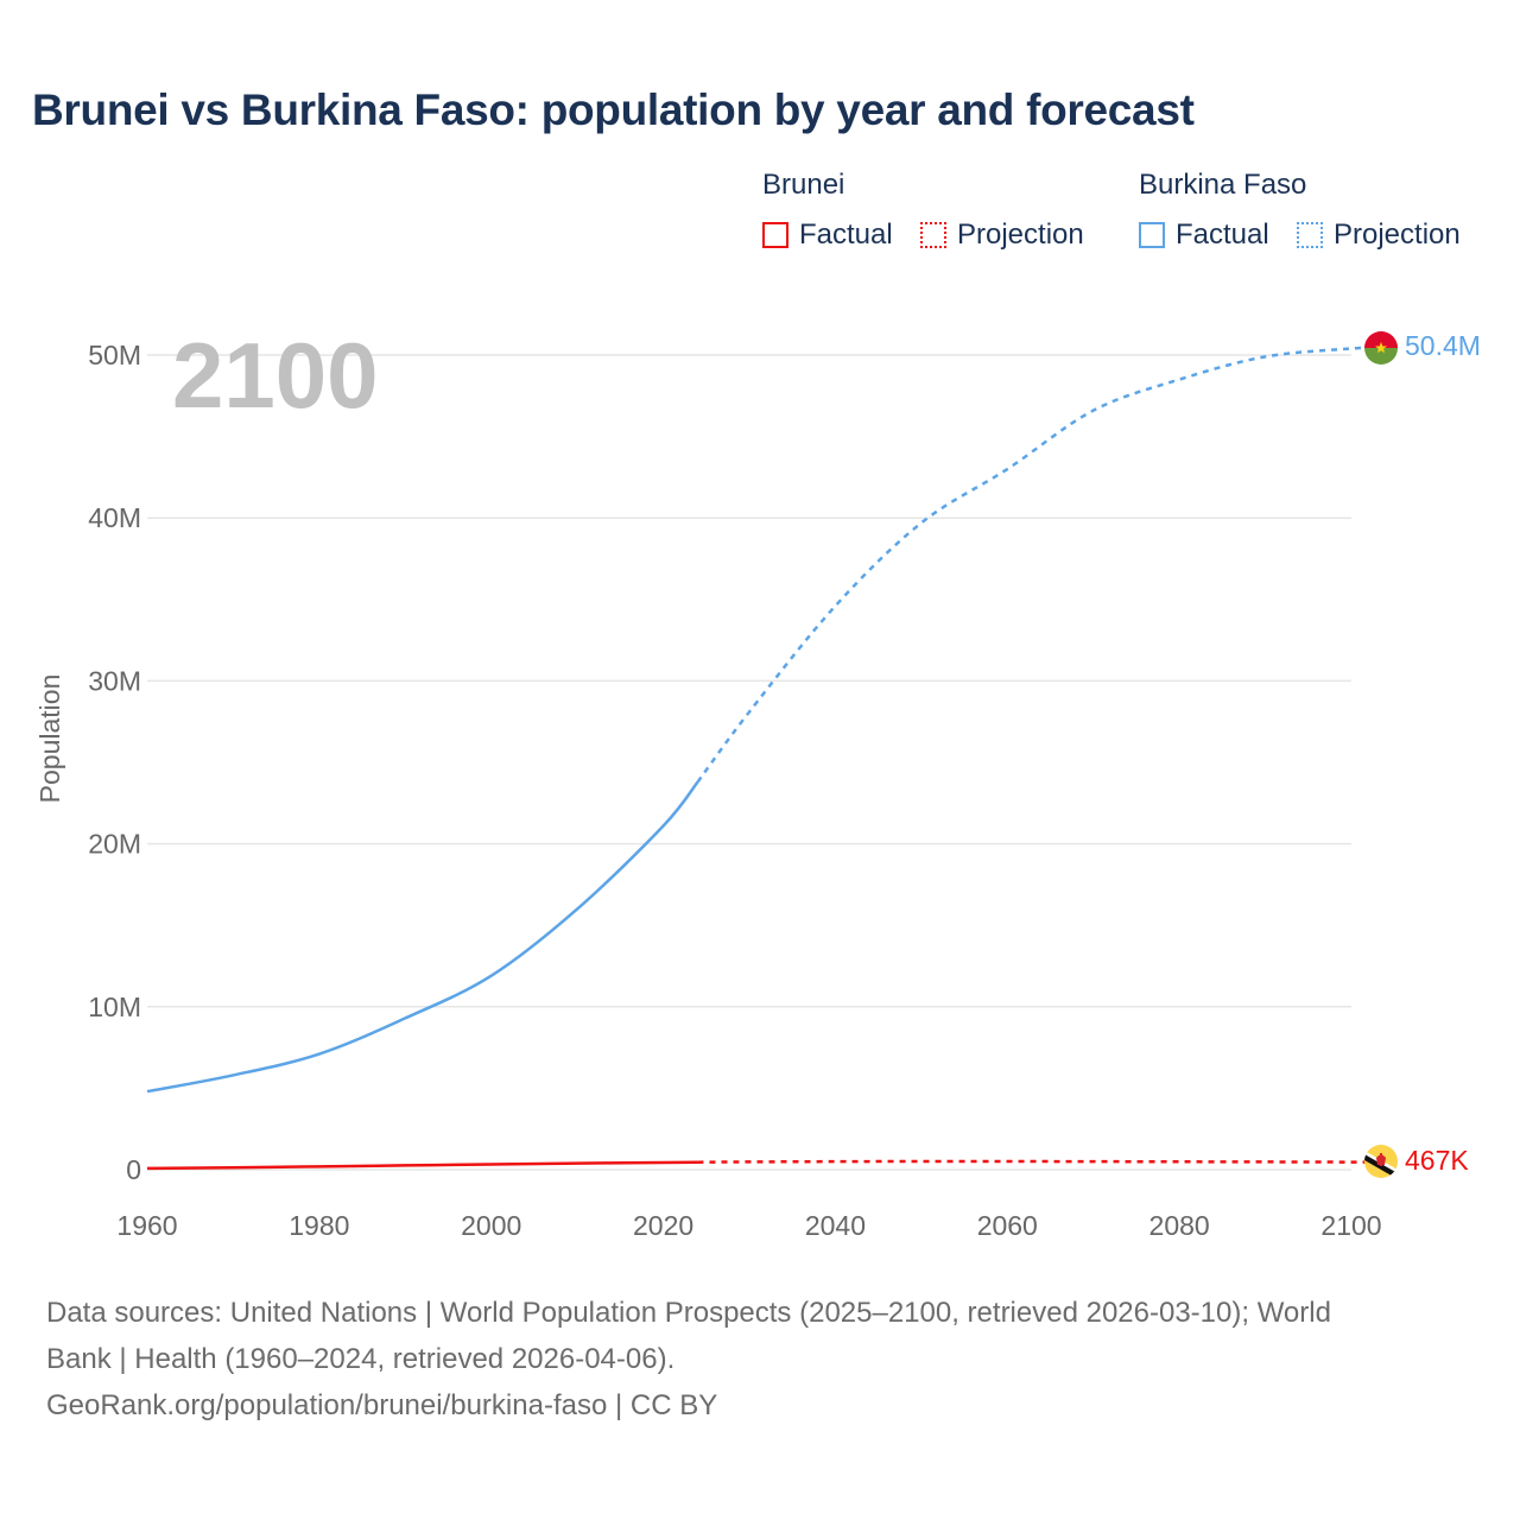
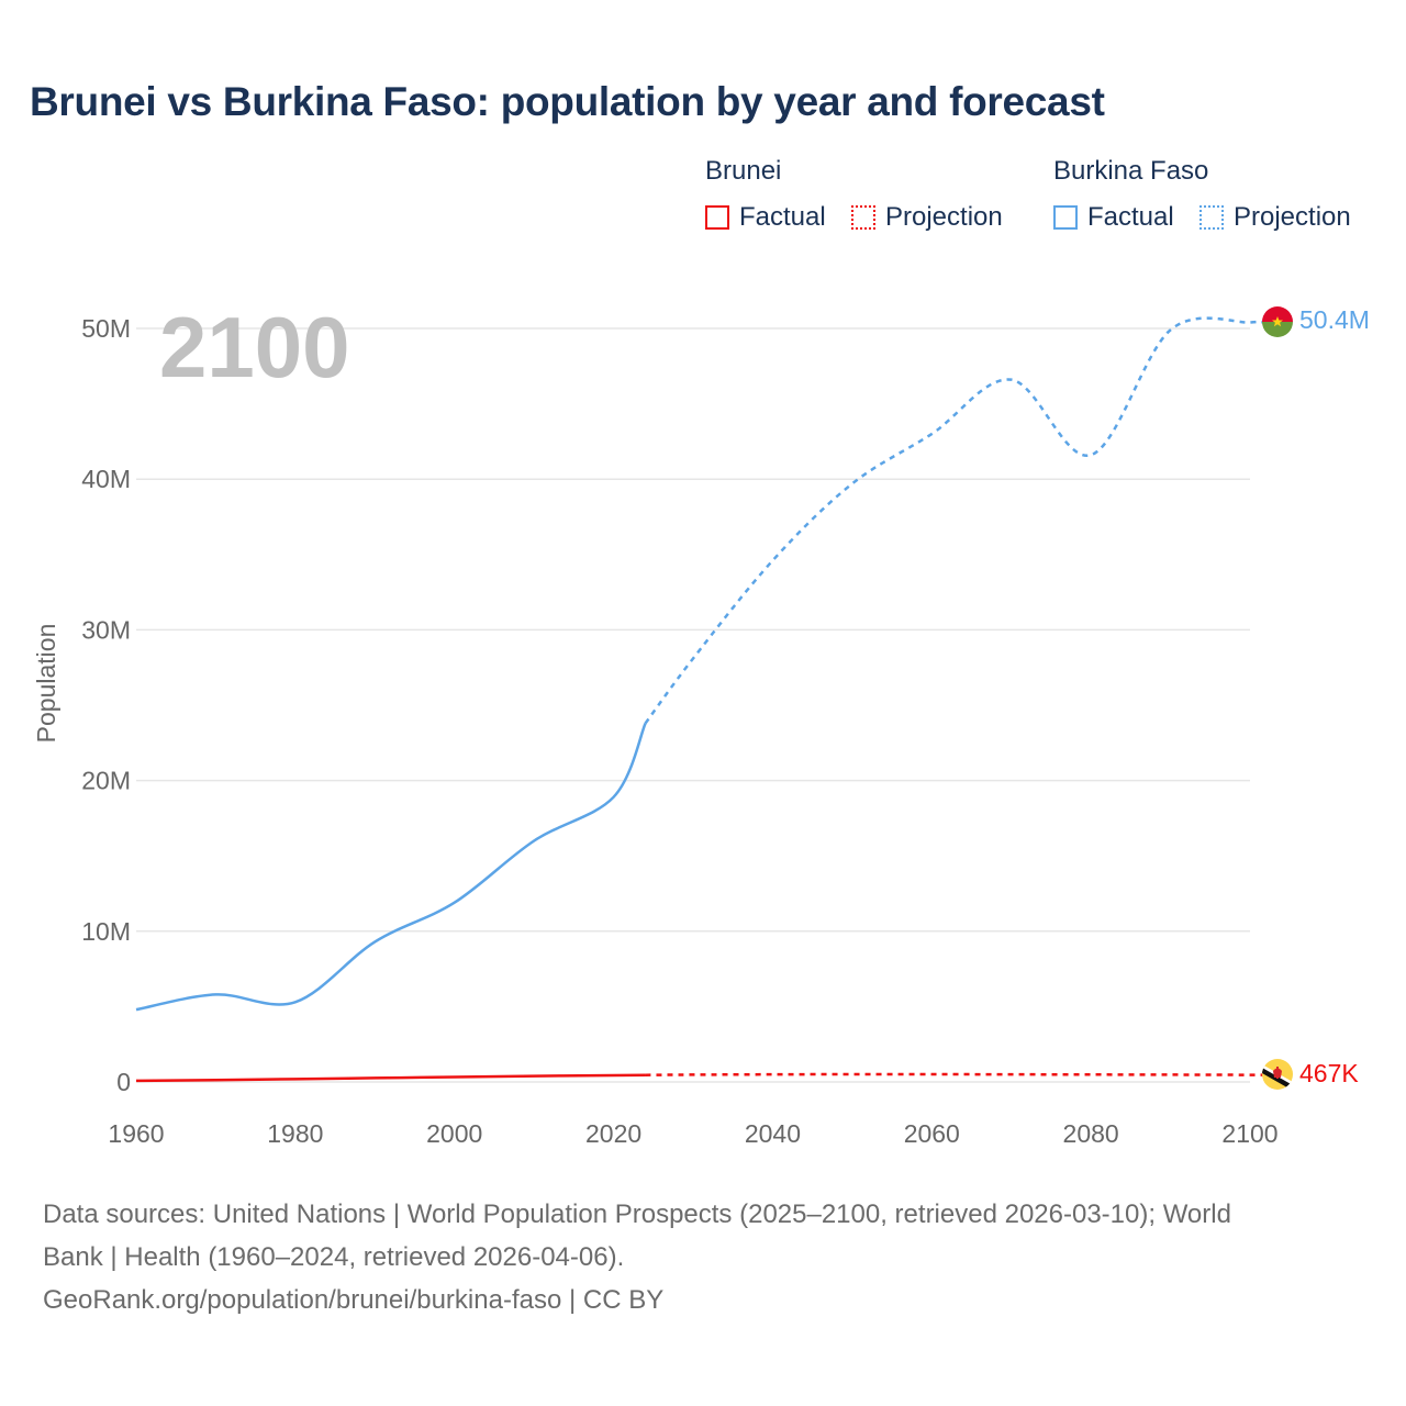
Burkina Faso/1980: 7.1M -> 5.3M
Burkina Faso/2020: 21.1M -> 18.9M
Burkina Faso/2080: 48.5M -> 41.6M
